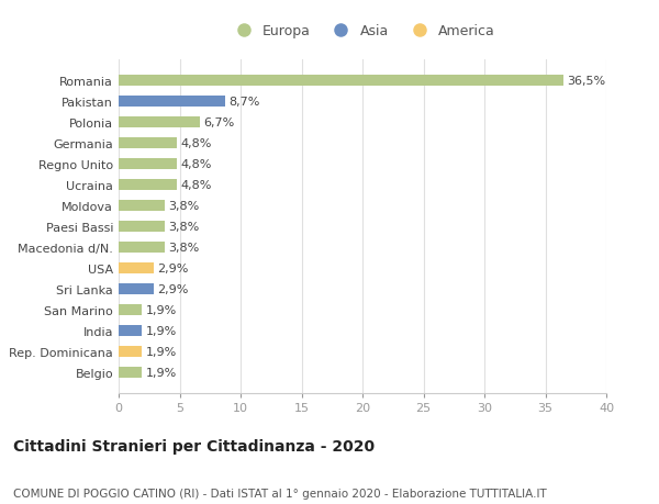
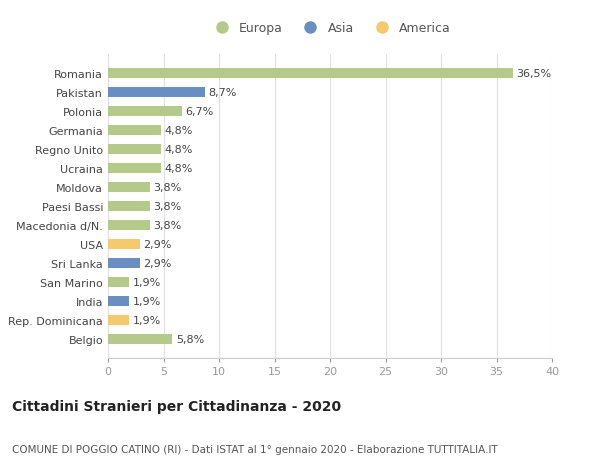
Belgio: 1,9% -> 5,8%
